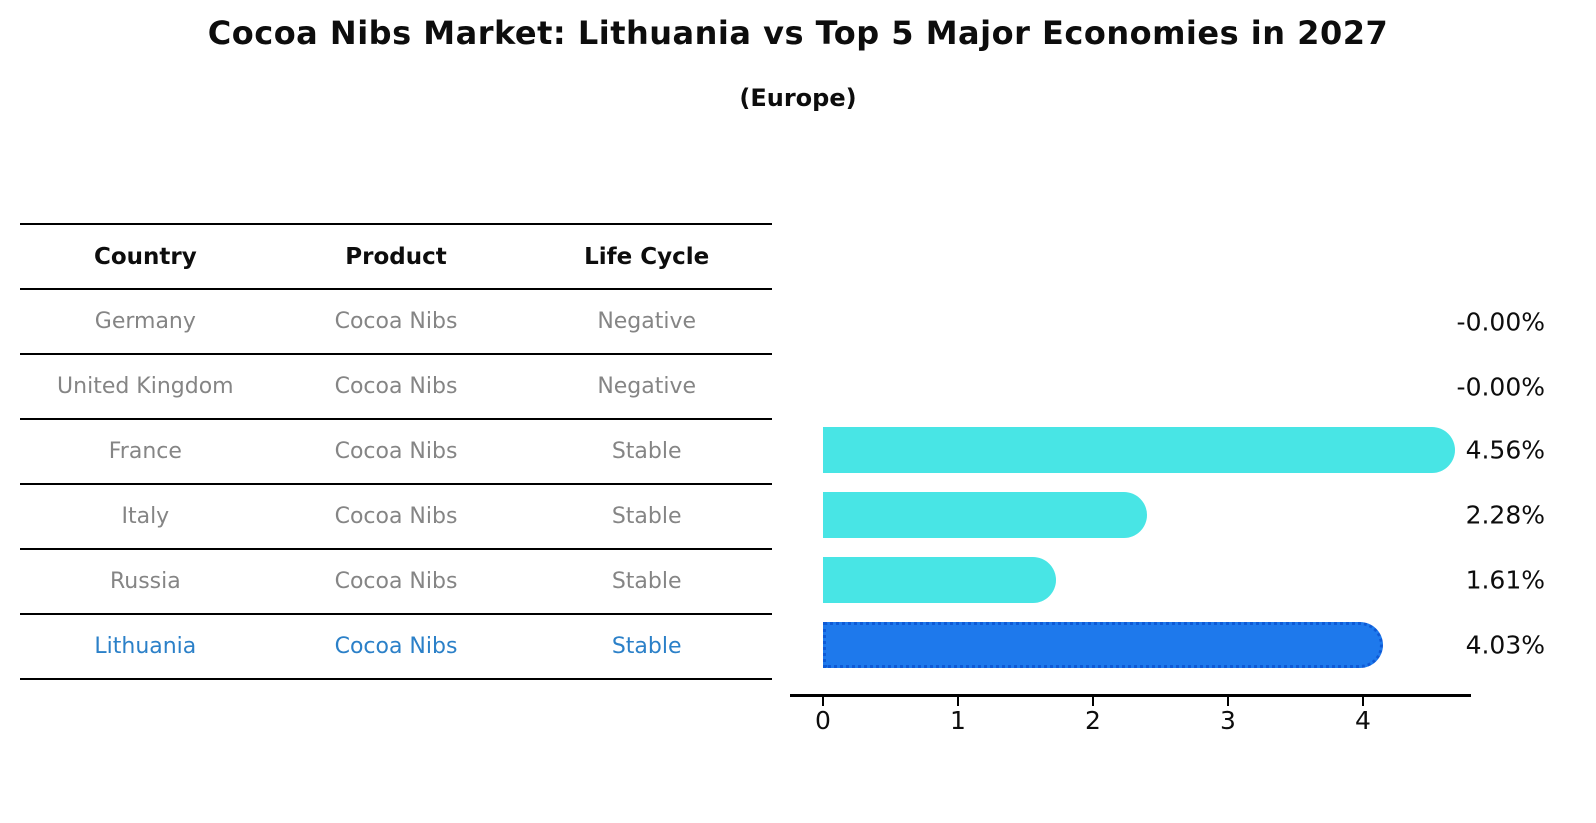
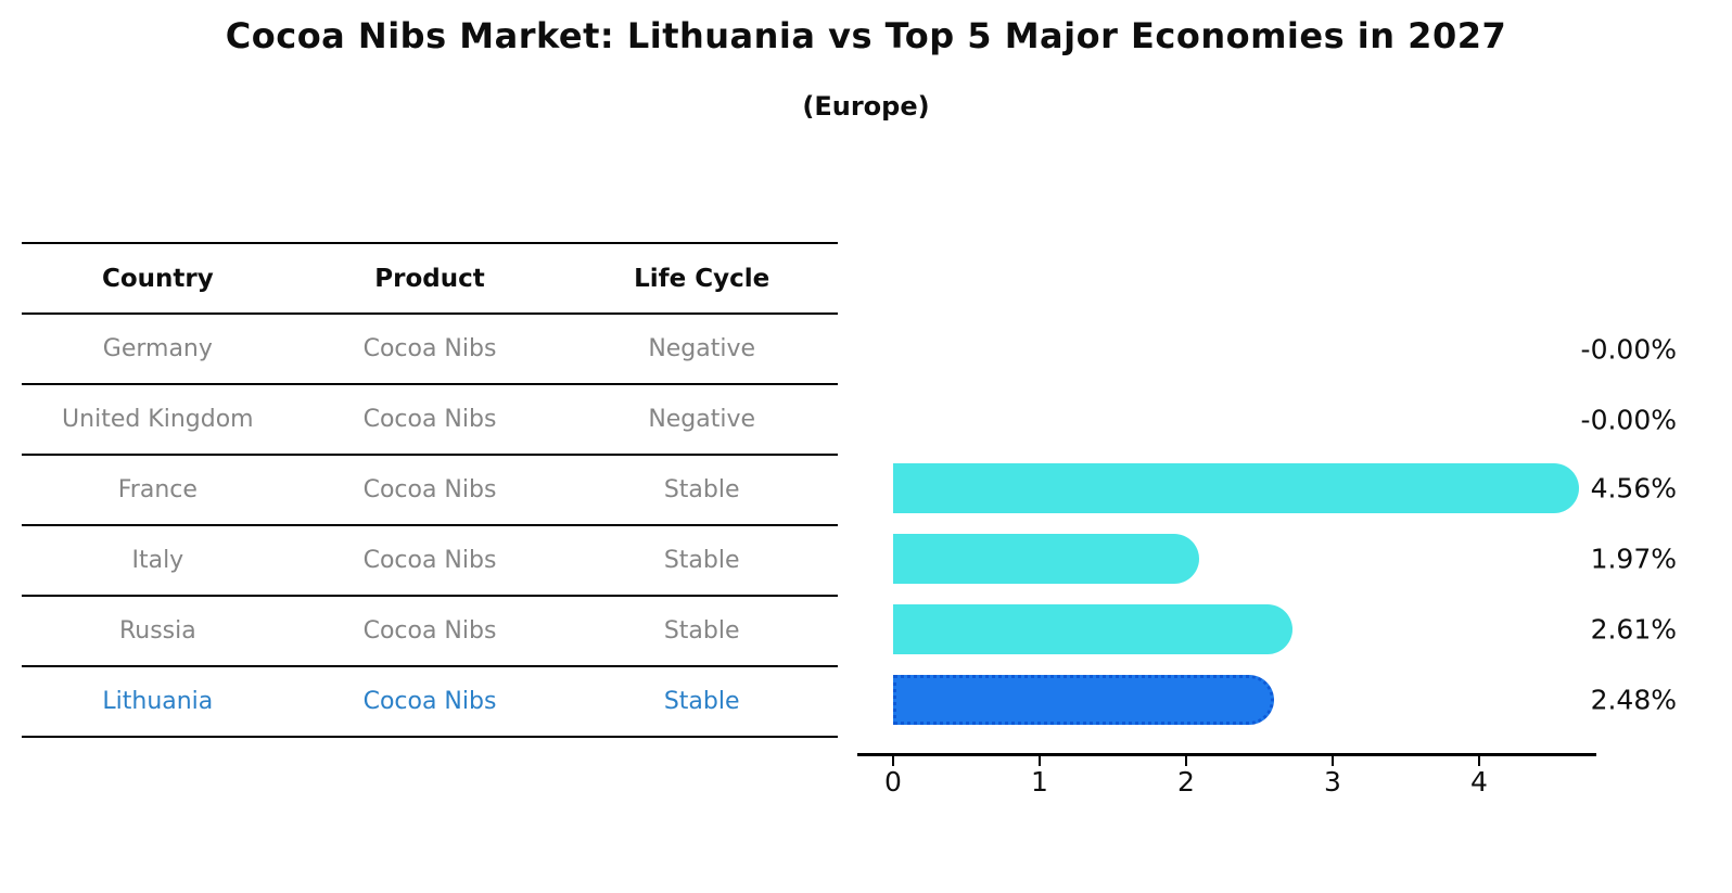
Italy: 2.28% -> 1.97%
Russia: 1.61% -> 2.61%
Lithuania: 4.03% -> 2.48%
